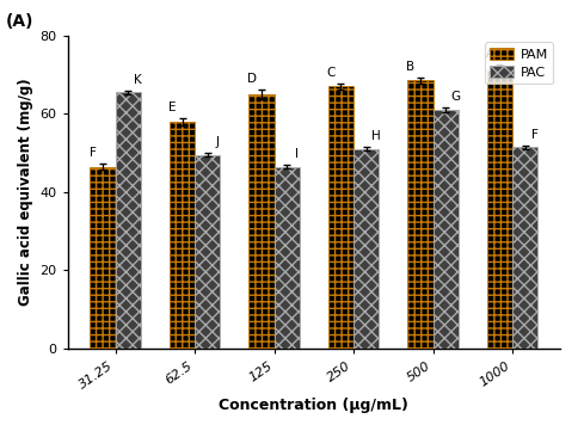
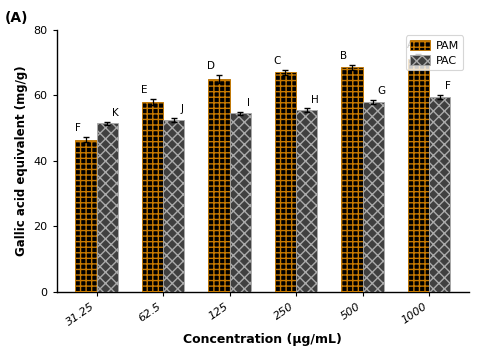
PAC/31.25: 65.5 -> 51.5
PAC/62.5: 49.5 -> 52.5
PAC/125: 46.5 -> 54.5
PAC/250: 51.0 -> 55.5
PAC/500: 61.0 -> 58.0
PAC/1000: 51.5 -> 59.5
